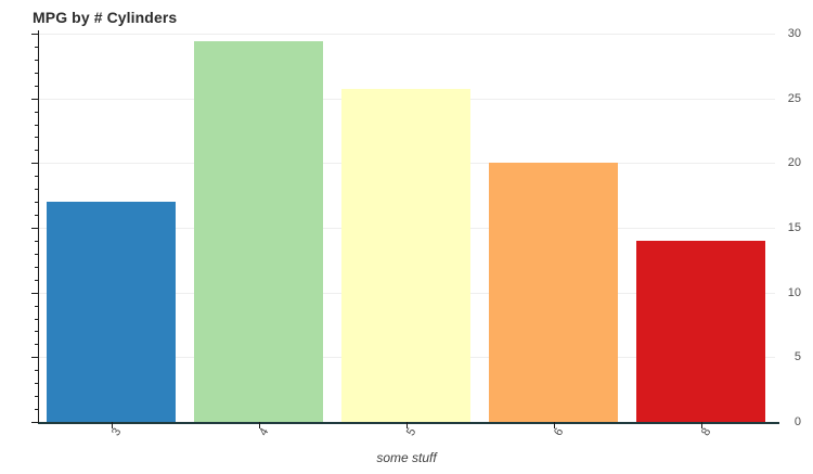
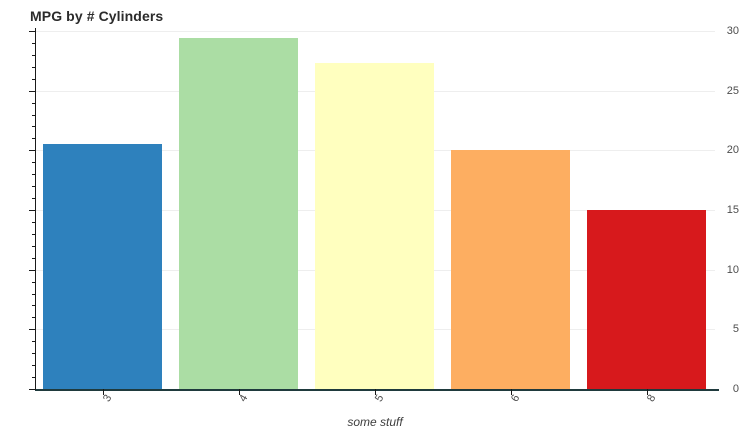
3: 17.0 -> 20.6
5: 25.7 -> 27.4
8: 14.0 -> 15.0
